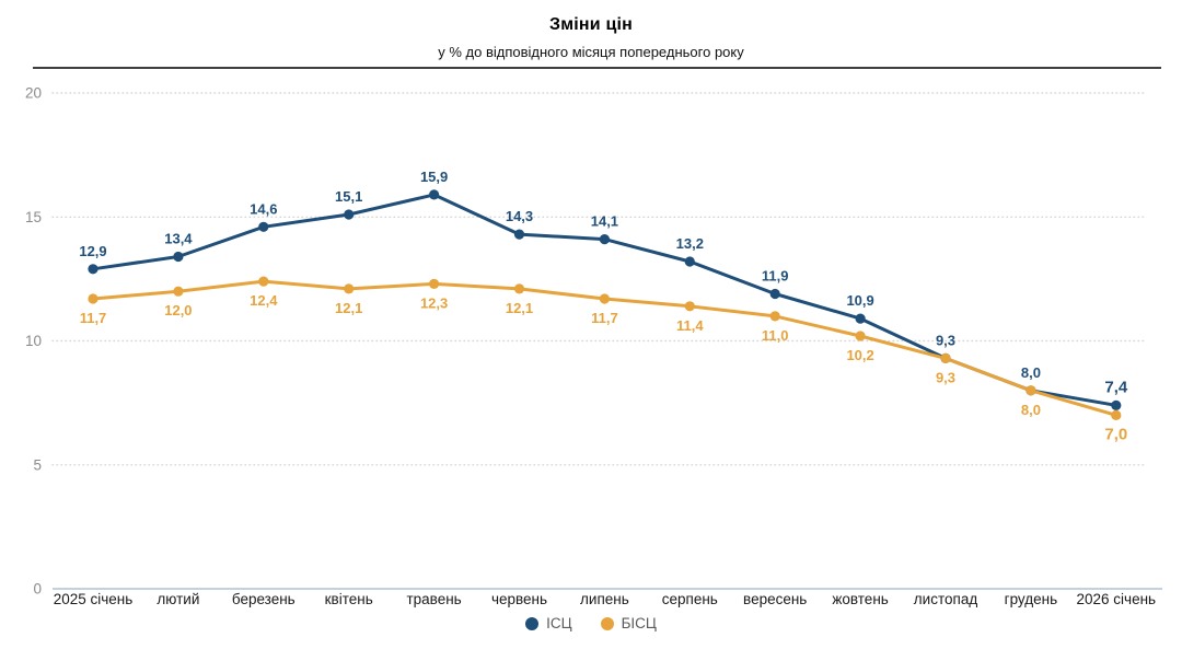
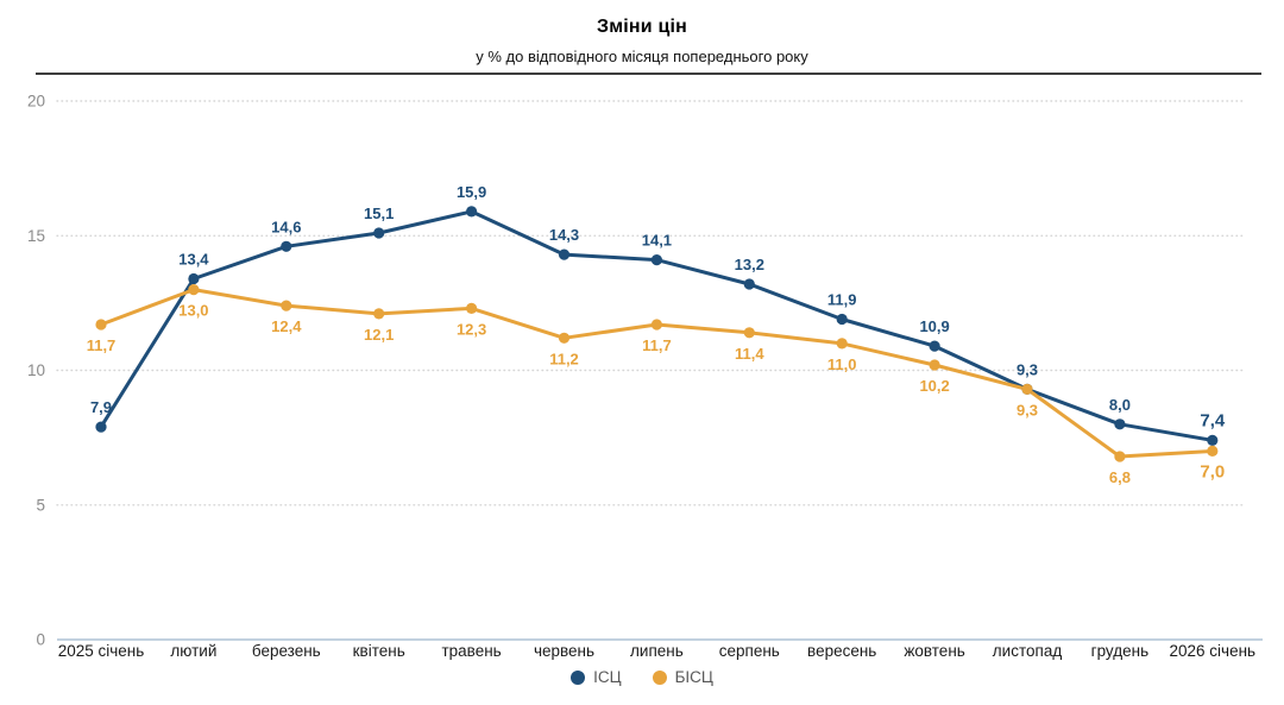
ІСЦ/2025 січень: 12,9 -> 7,9
БІСЦ/лютий: 12,0 -> 13,0
БІСЦ/червень: 12,1 -> 11,2
БІСЦ/грудень: 8,0 -> 6,8
